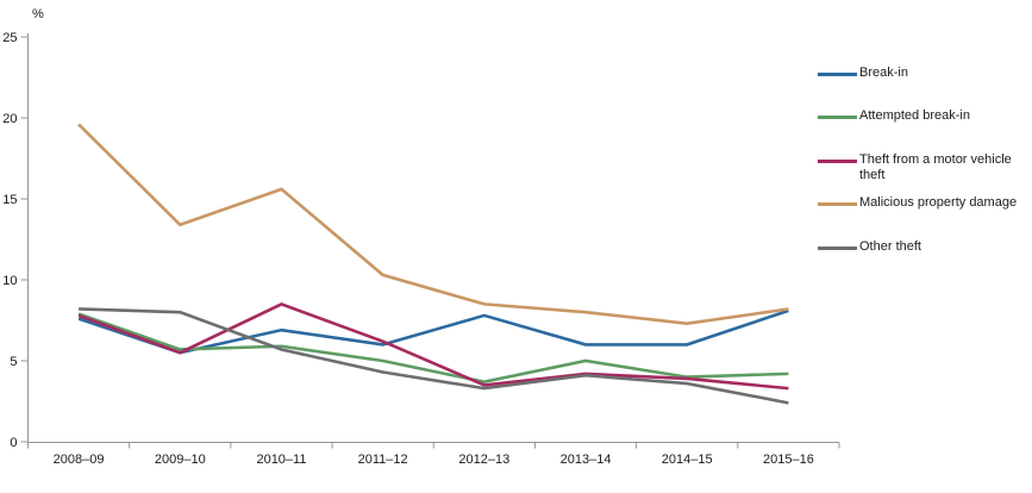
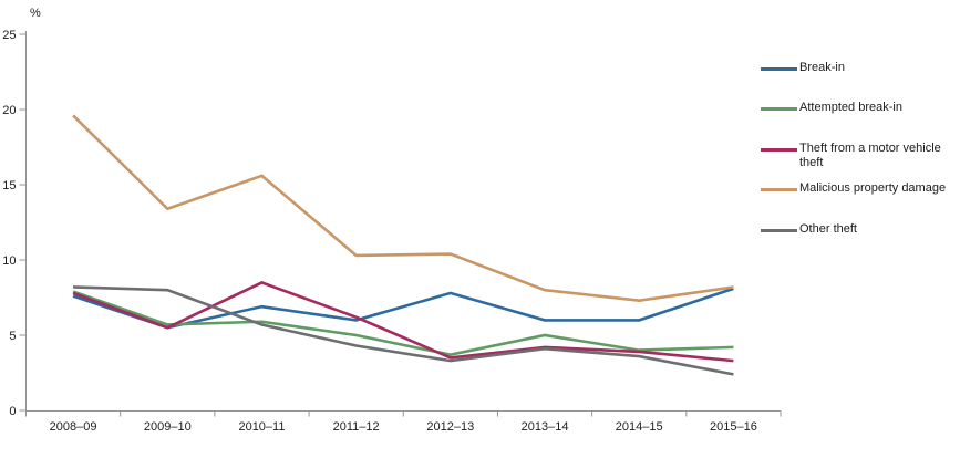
Malicious property damage/2012–13: 8.5 -> 10.4
